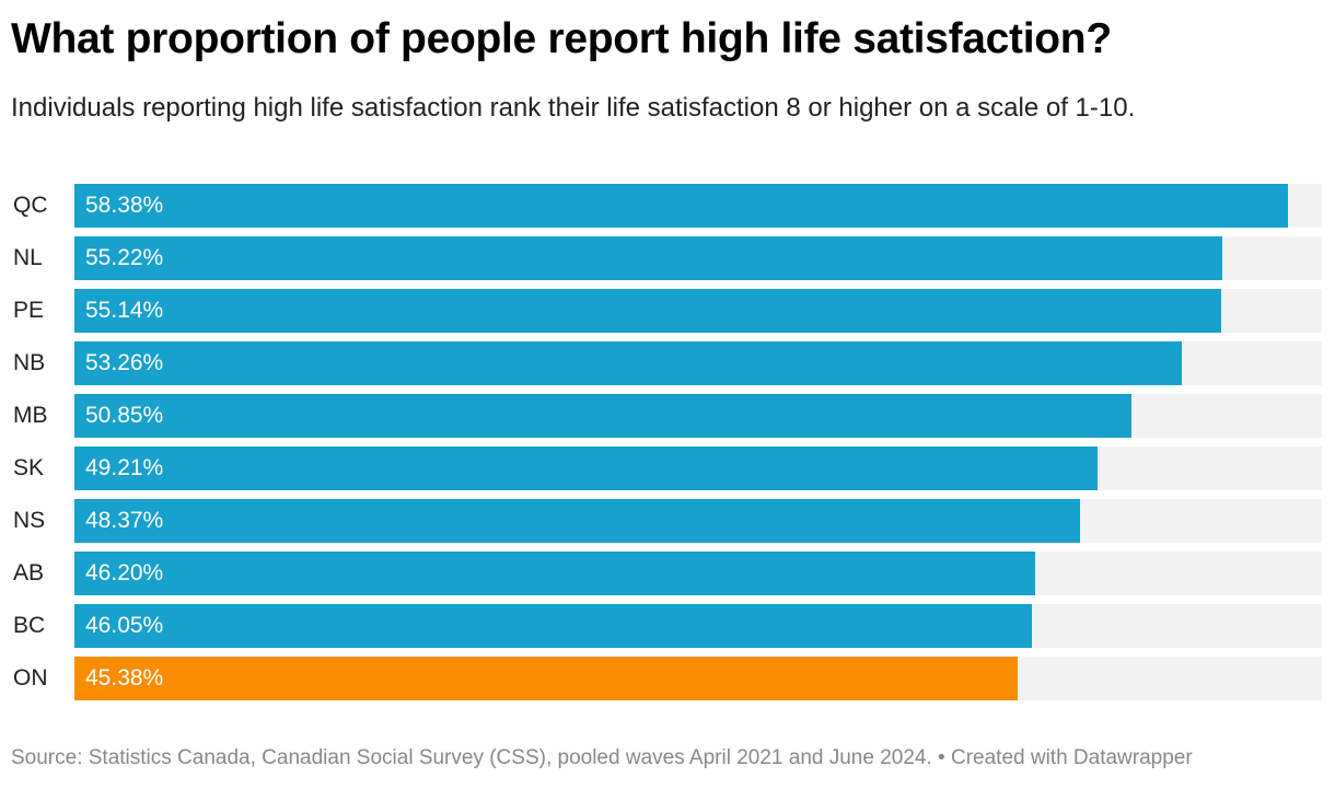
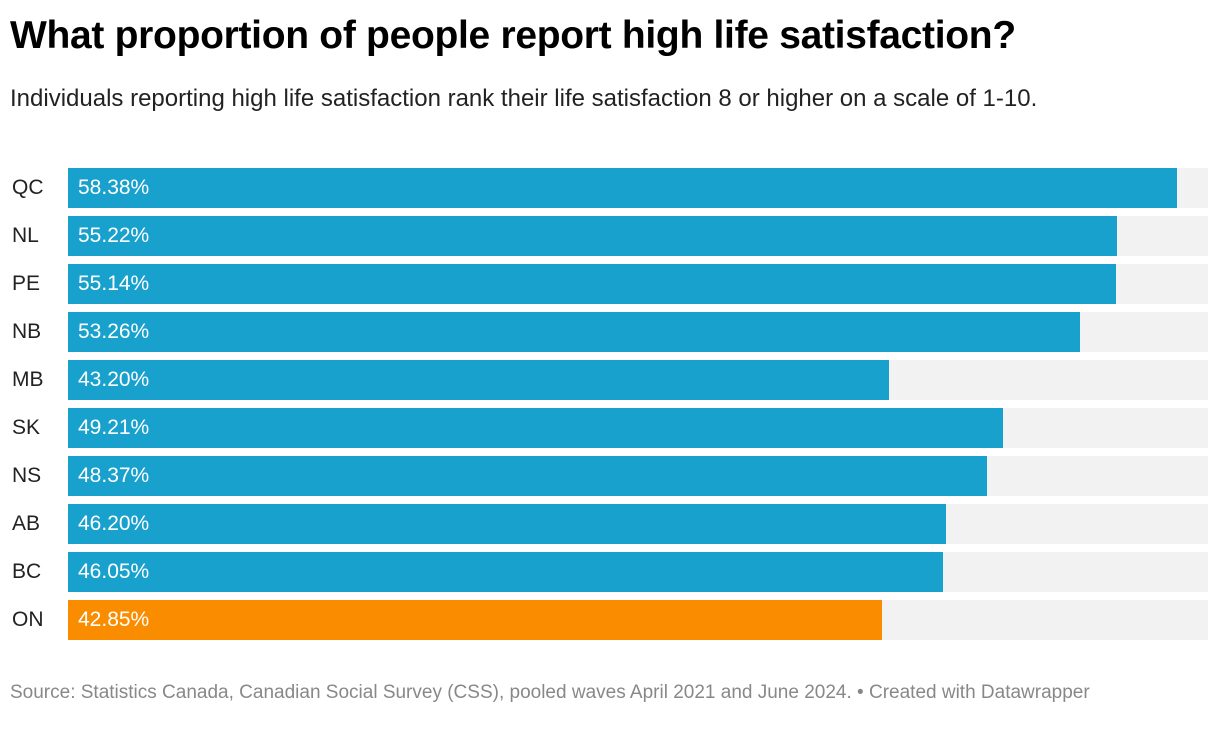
MB: 50.85% -> 43.20%
ON: 45.38% -> 42.85%
